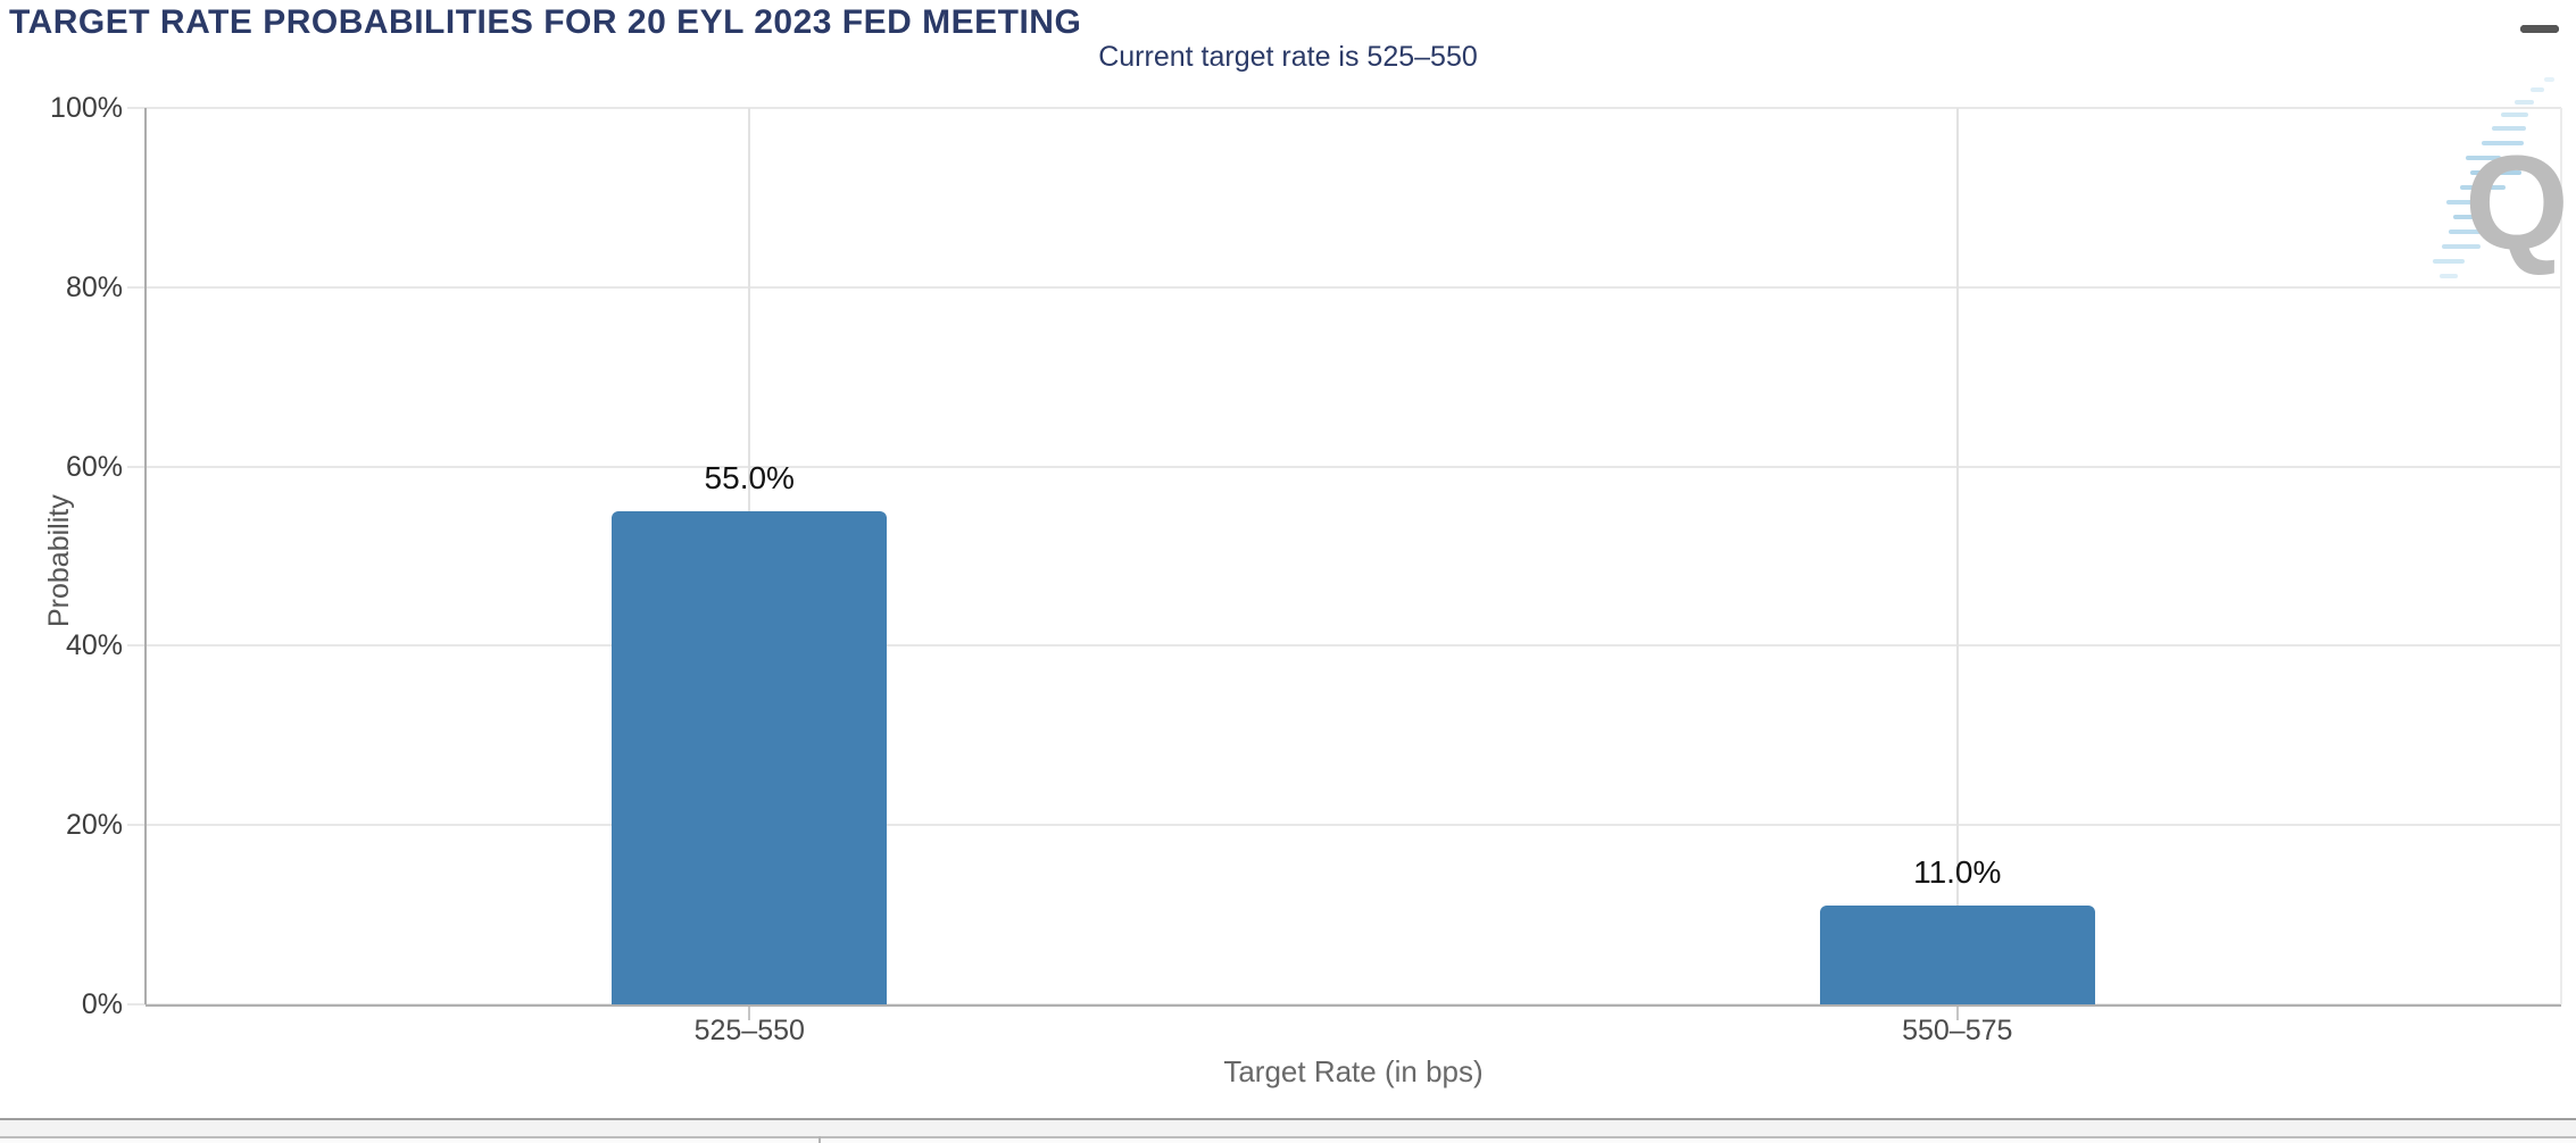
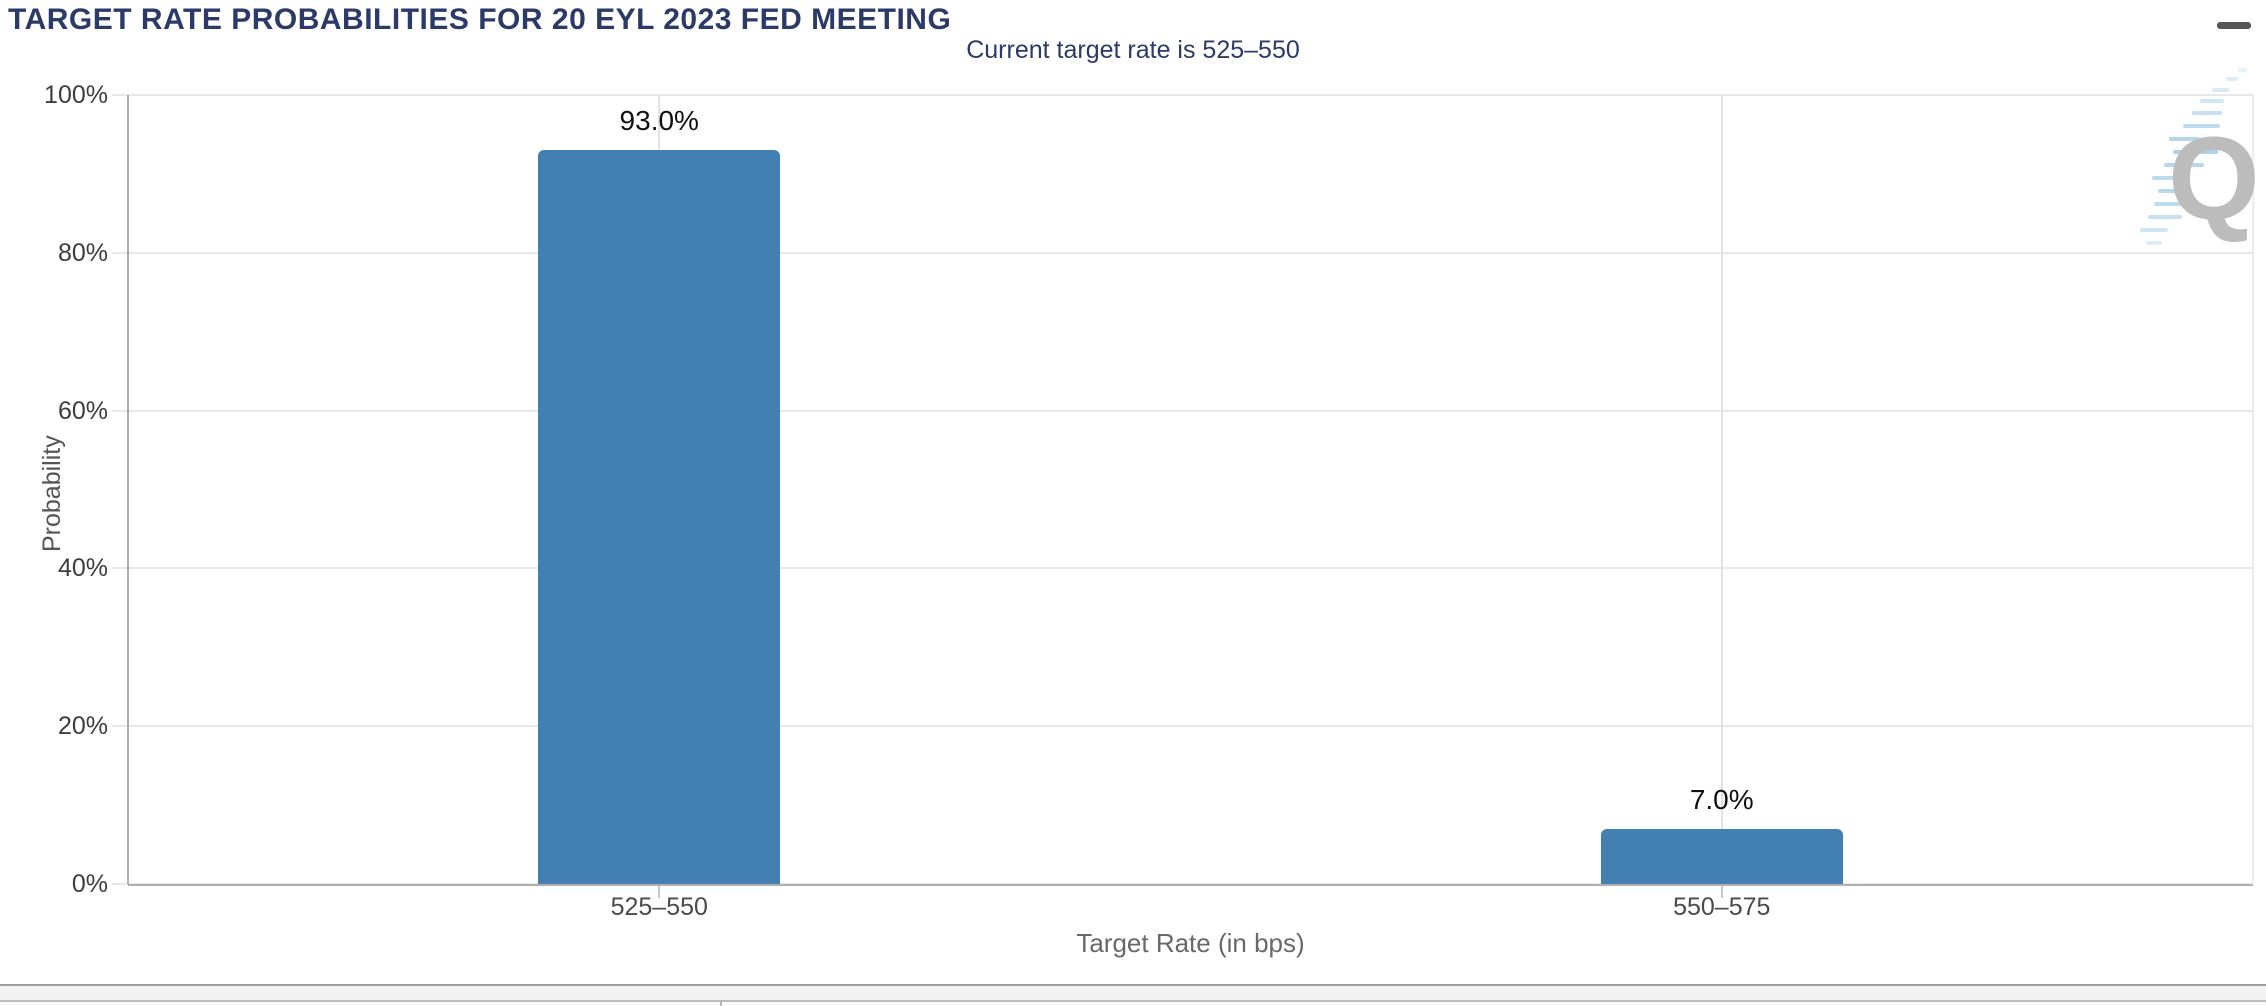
525–550: 55.0% -> 93.0%
550–575: 11.0% -> 7.0%
